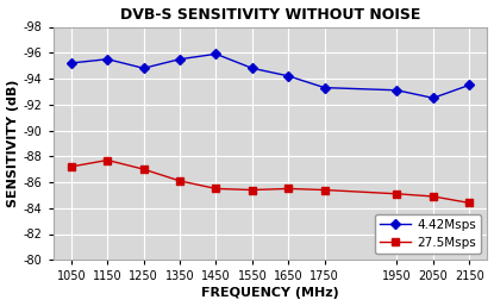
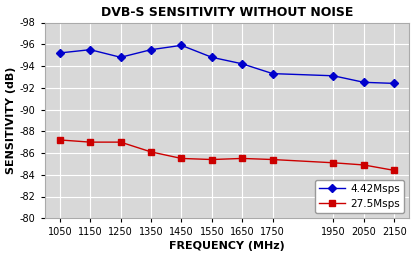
27.5Msps/1150: -87.7 -> -87.0
4.42Msps/2150: -93.5 -> -92.4
